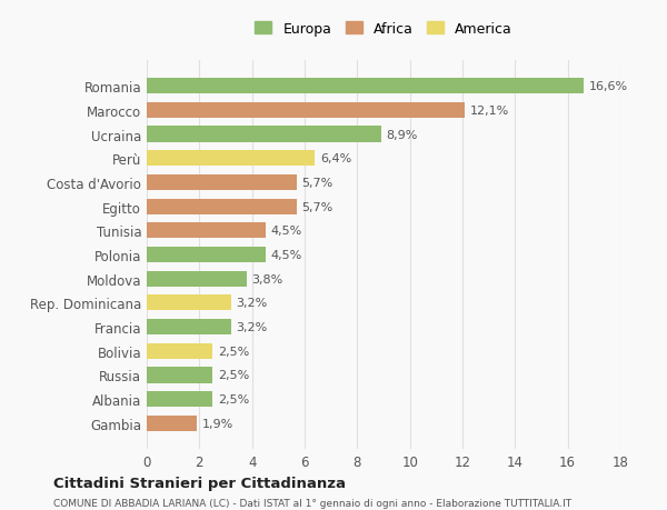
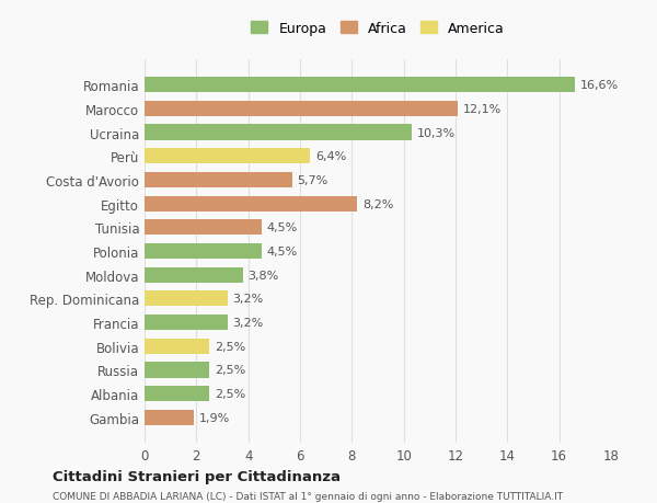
Ucraina: 8,9% -> 10,3%
Egitto: 5,7% -> 8,2%
